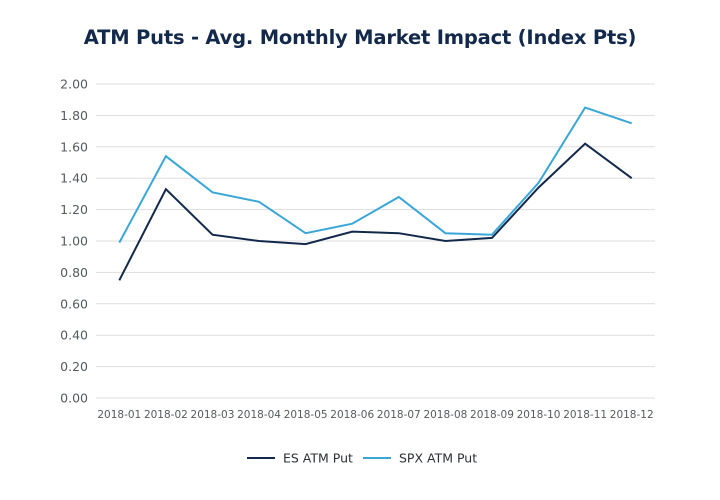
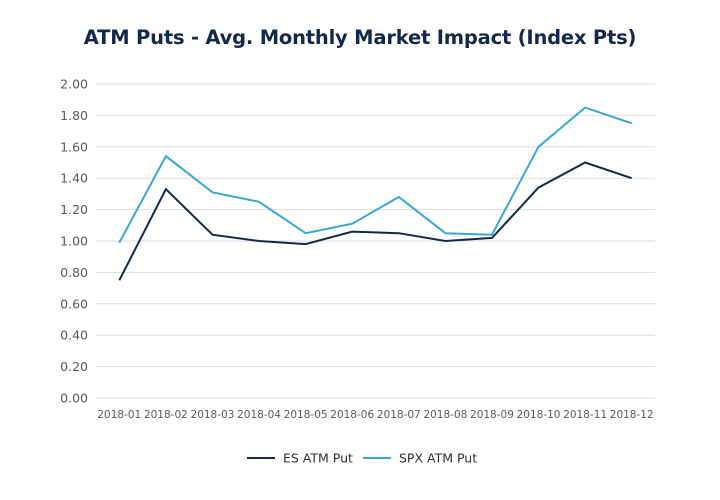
SPX ATM Put/2018-10: 1.37 -> 1.60
ES ATM Put/2018-11: 1.62 -> 1.50
